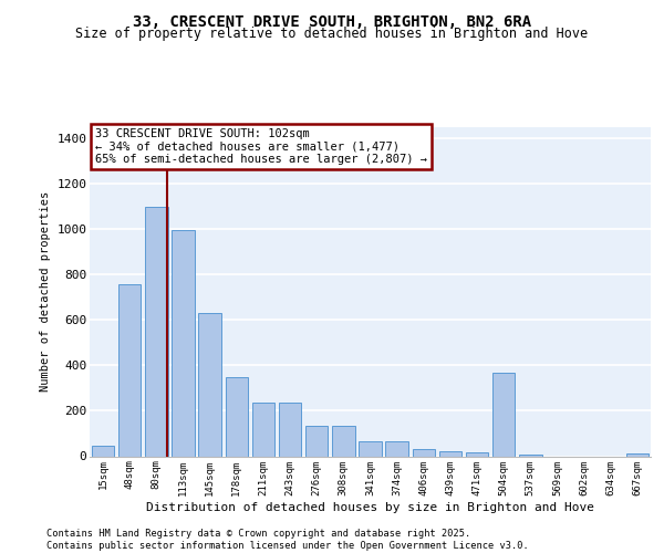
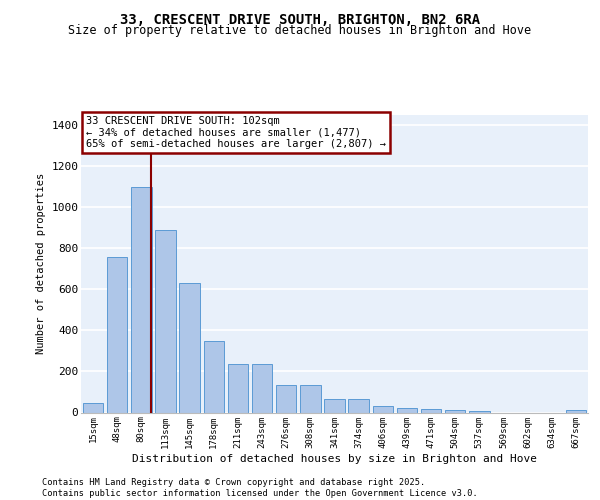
113sqm: 995 -> 890
504sqm: 370 -> 10
